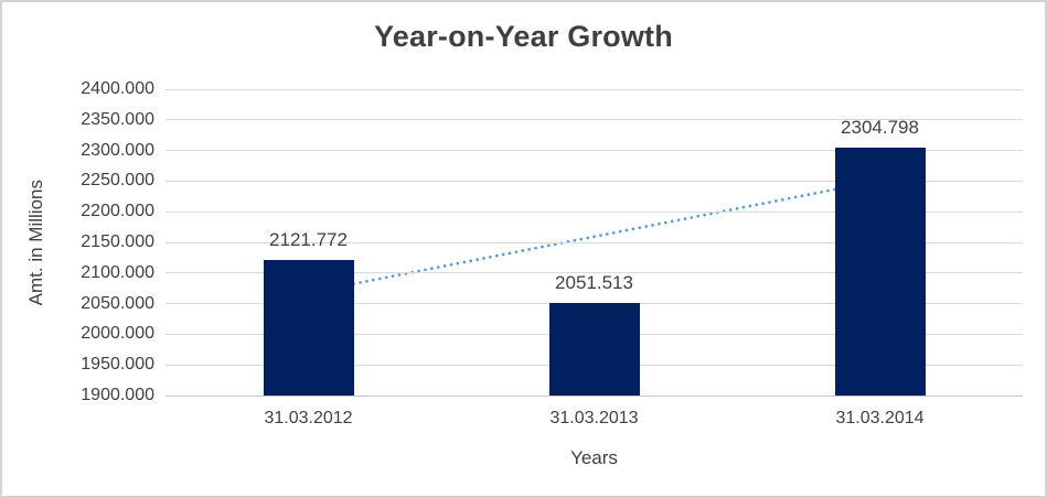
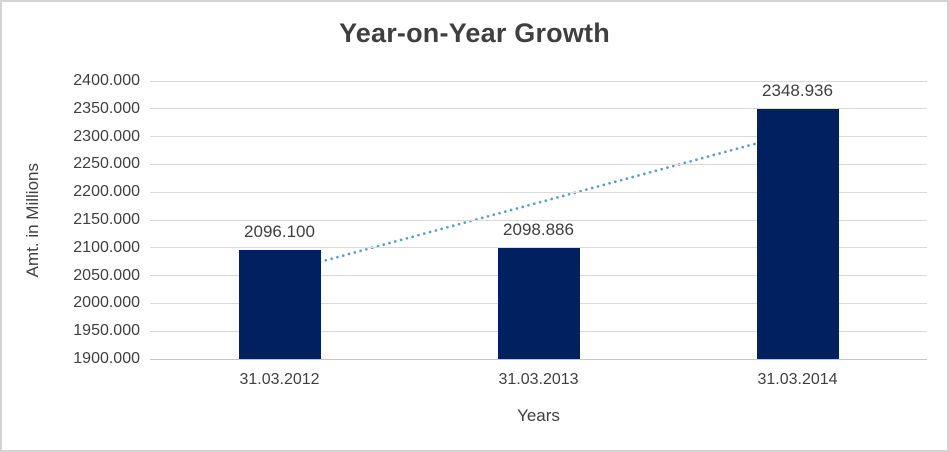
31.03.2012: 2121.772 -> 2096.100
31.03.2013: 2051.513 -> 2098.886
31.03.2014: 2304.798 -> 2348.936
